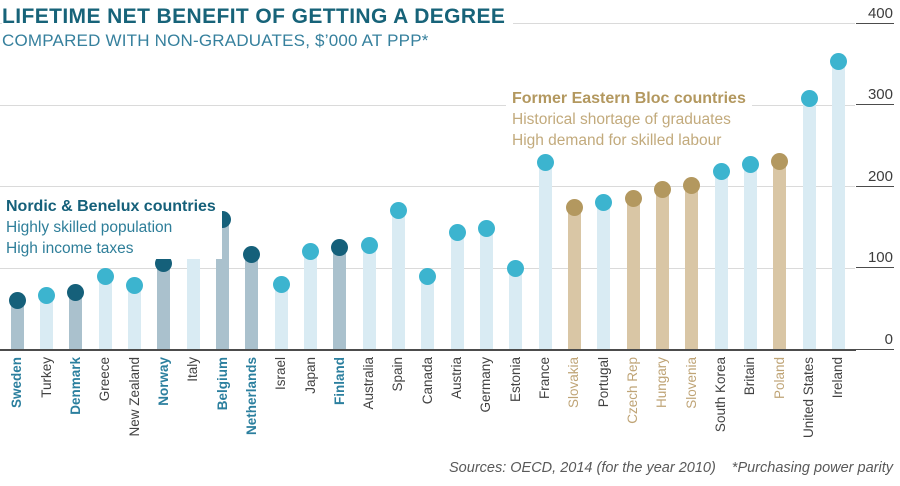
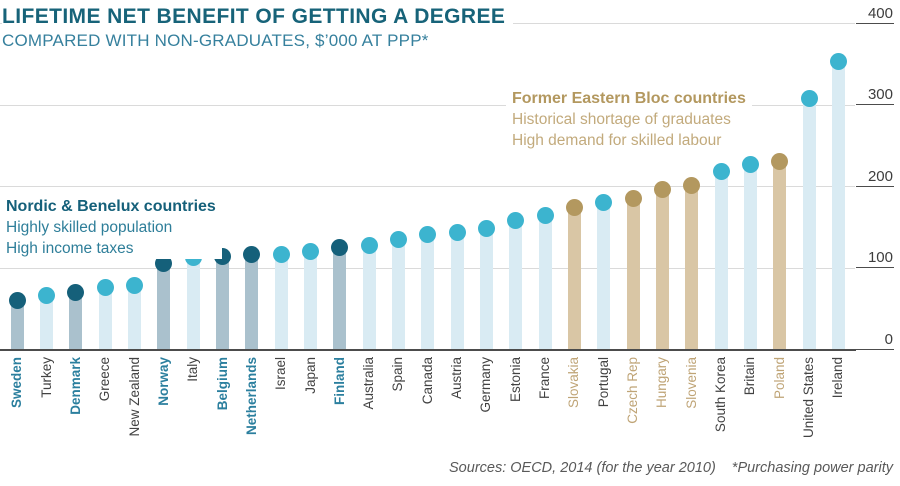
Greece: 90 -> 80
Italy: 160 -> 110
Belgium: 160 -> 110
Israel: 80 -> 120
Spain: 170 -> 140
Canada: 90 -> 140
Estonia: 100 -> 160
France: 230 -> 160
